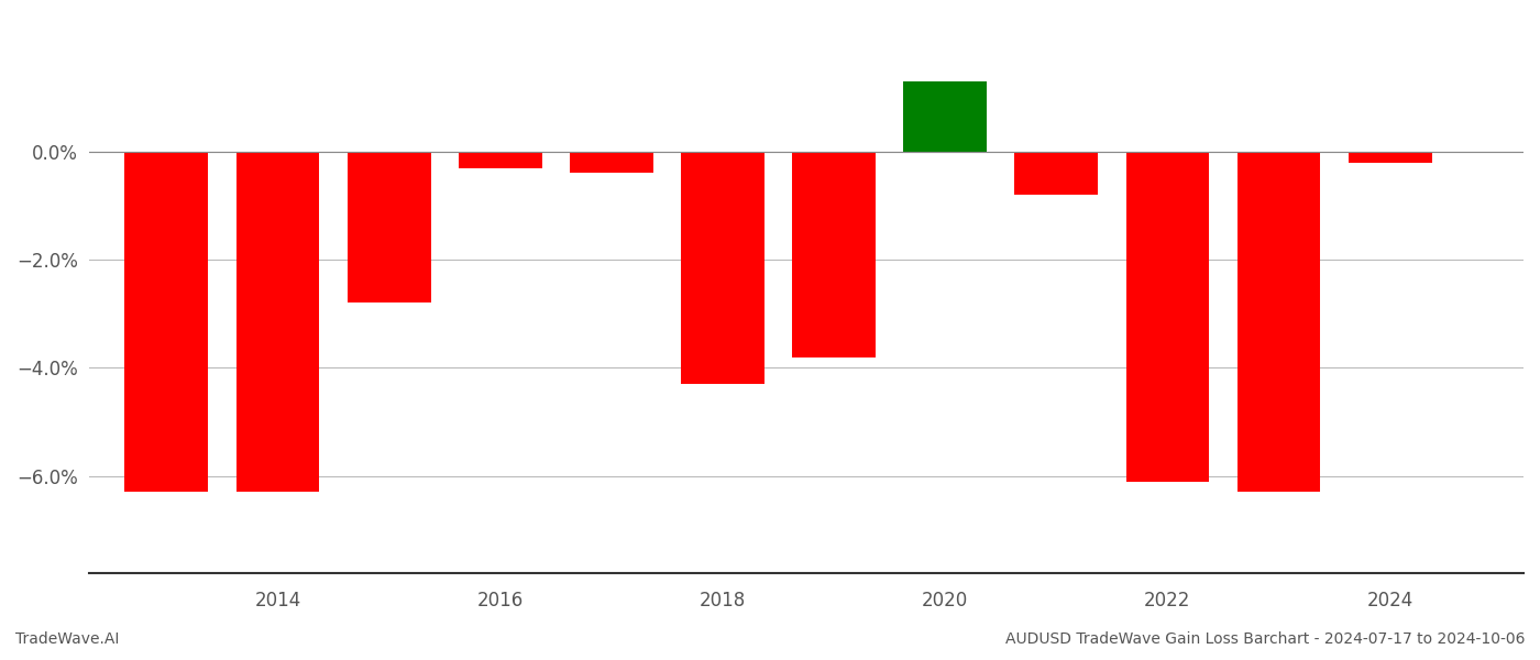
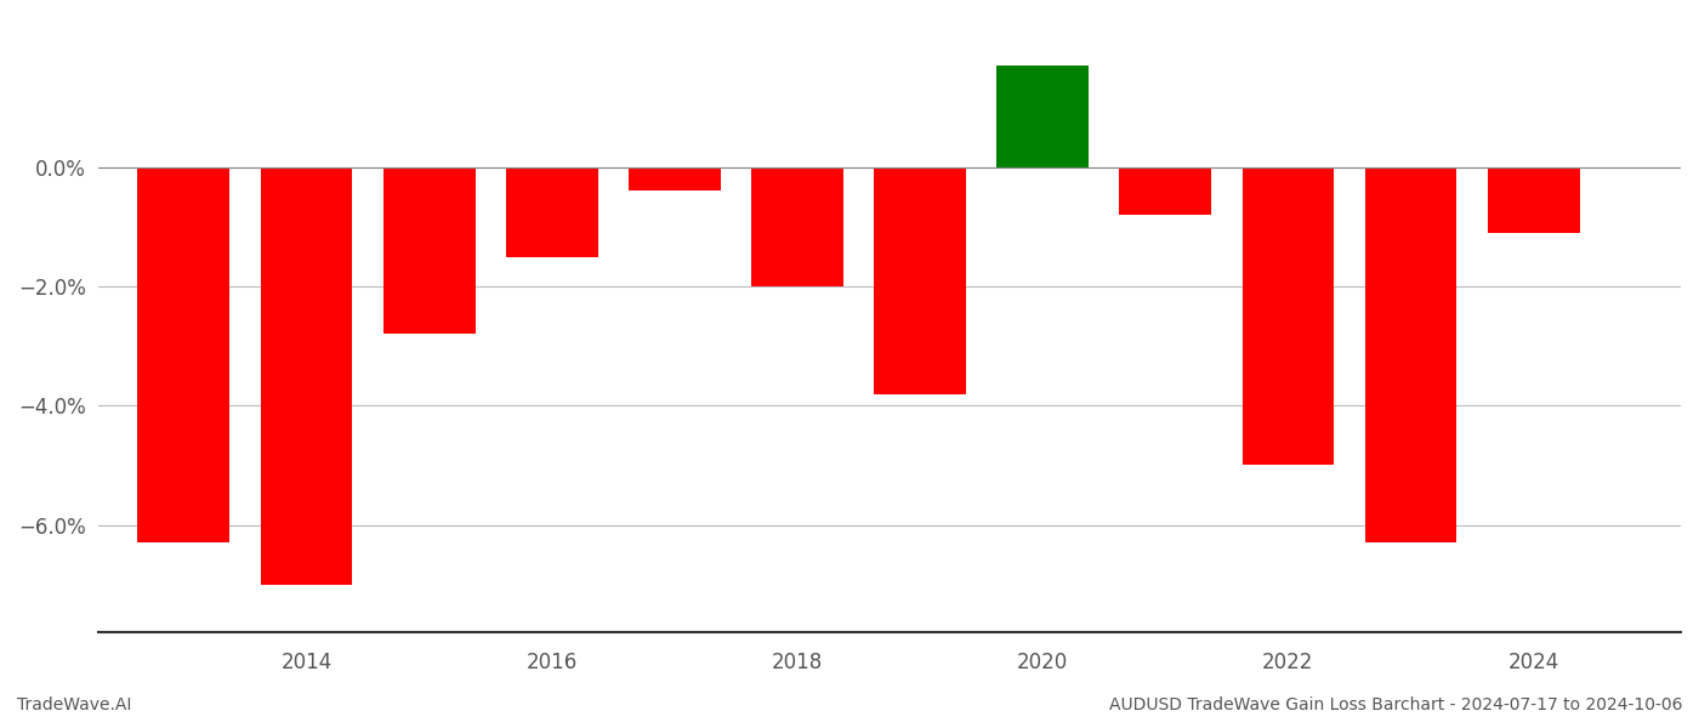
2014: -6.3% -> -7.0%
2016: -0.3% -> -1.5%
2018: -4.3% -> -2.0%
2020: 1.3% -> 1.7%
2022: -6.1% -> -5.0%
2024: -0.2% -> -1.1%
